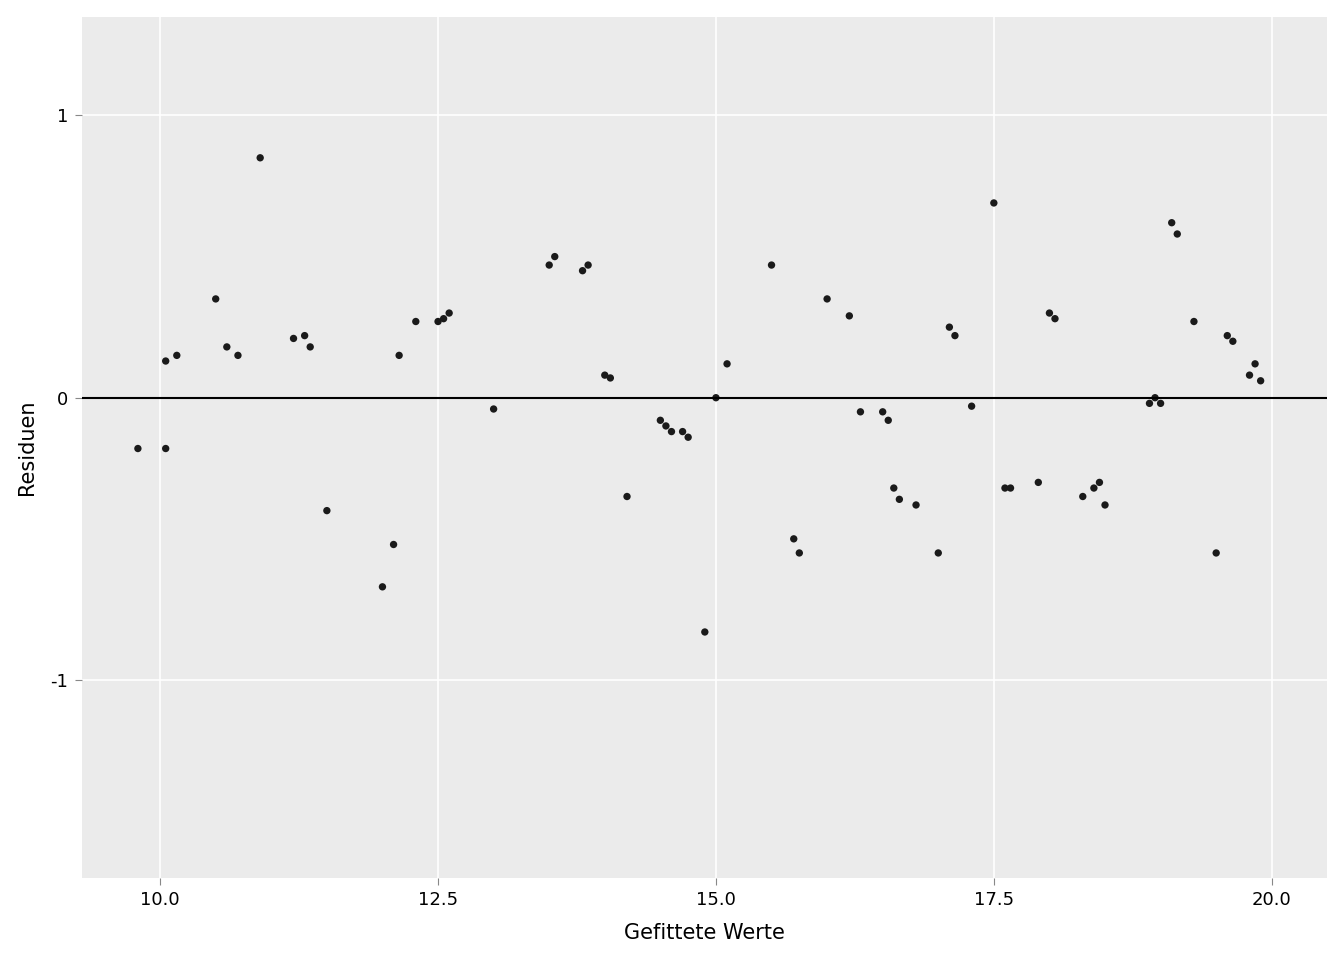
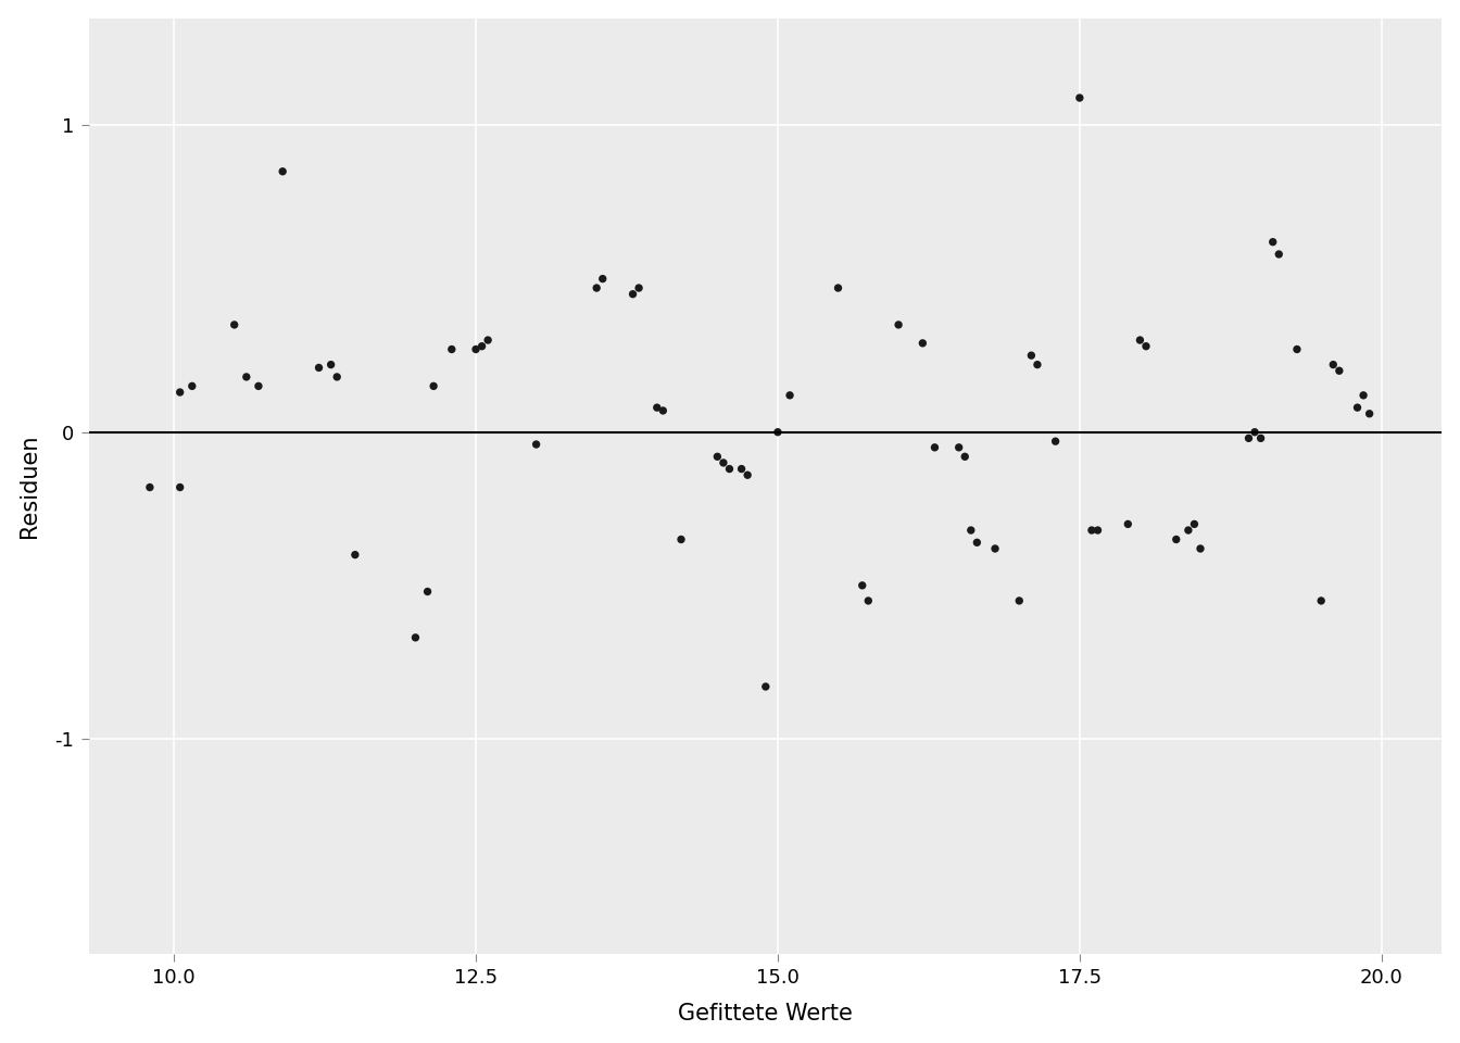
17.5: 0.69 -> 1.09
